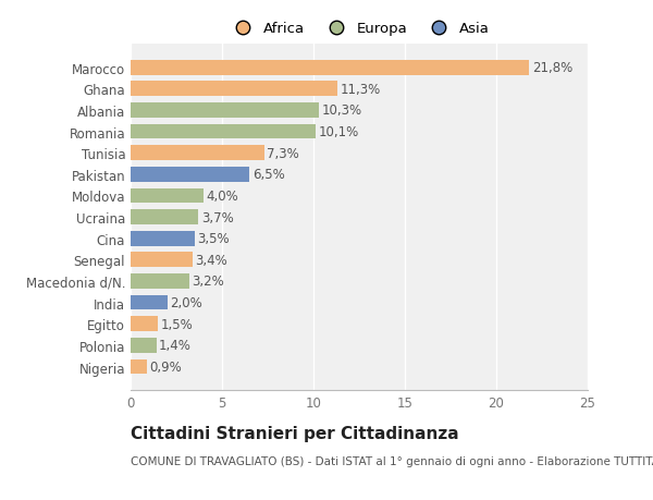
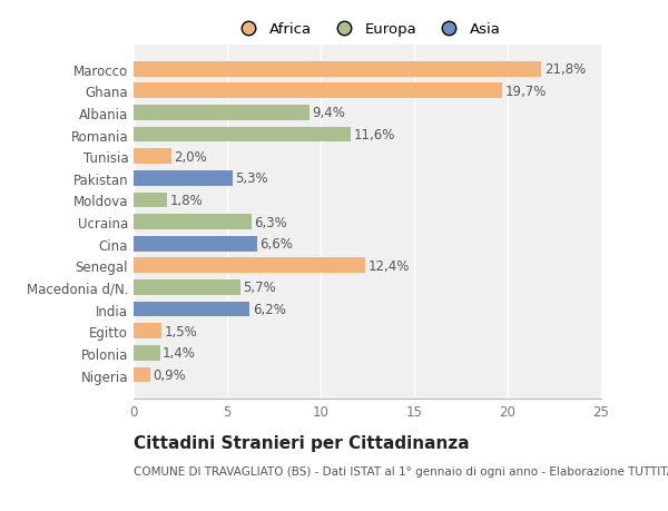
Ghana: 11,3% -> 19,7%
Albania: 10,3% -> 9,4%
Romania: 10,1% -> 11,6%
Tunisia: 7,3% -> 2,0%
Pakistan: 6,5% -> 5,3%
Moldova: 4,0% -> 1,8%
Ucraina: 3,7% -> 6,3%
Cina: 3,5% -> 6,6%
Senegal: 3,4% -> 12,4%
Macedonia d/N.: 3,2% -> 5,7%
India: 2,0% -> 6,2%
